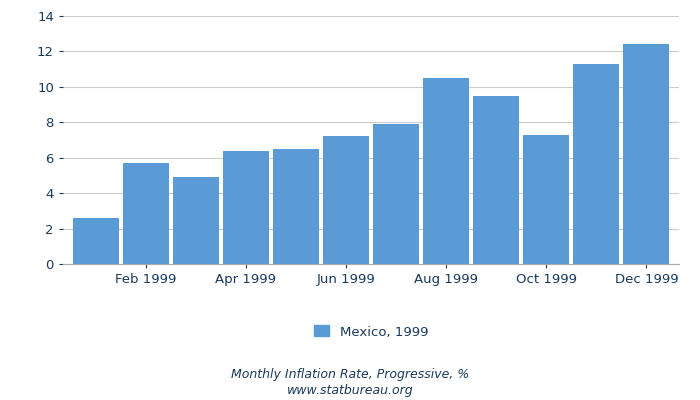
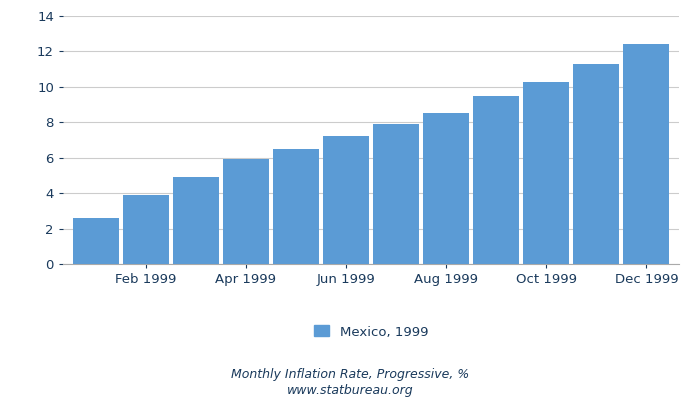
Feb 1999: 5.7 -> 3.9
Apr 1999: 6.4 -> 5.9
Aug 1999: 10.5 -> 8.5
Oct 1999: 7.3 -> 10.3
